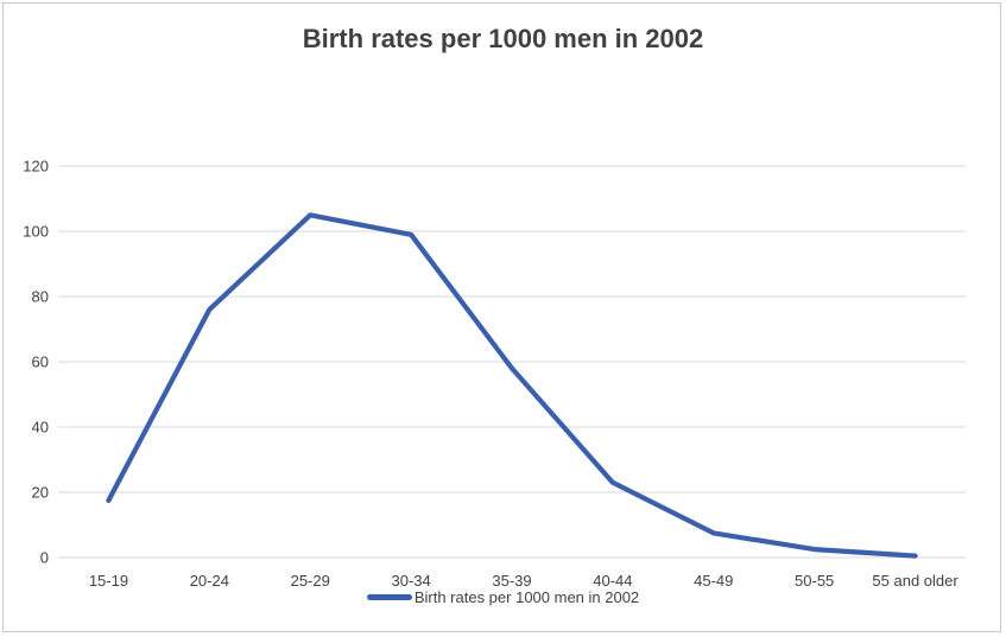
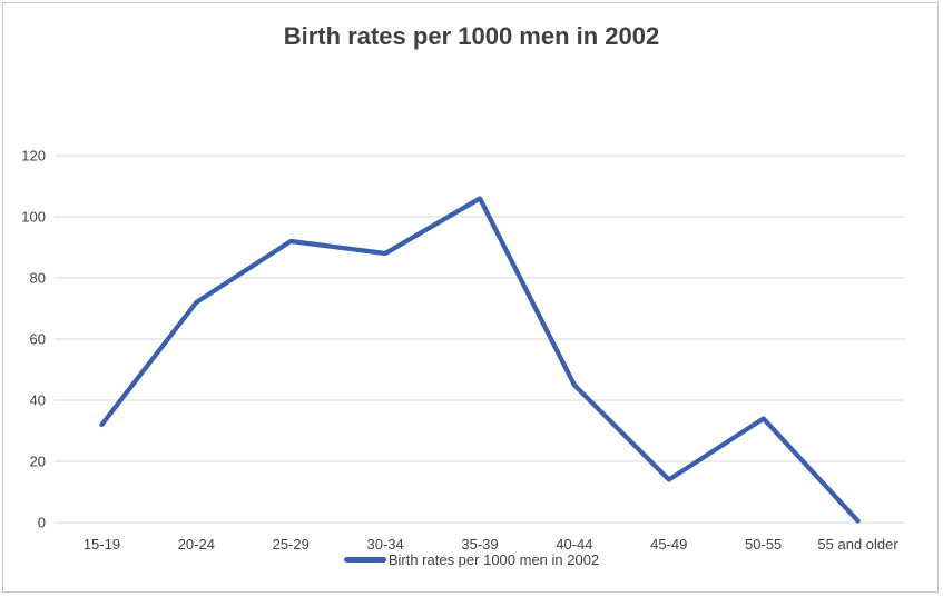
15-19: 18 -> 32
20-24: 76 -> 72
25-29: 105 -> 92
30-34: 99 -> 88
35-39: 58 -> 106
40-44: 23 -> 45
45-49: 8 -> 14
50-55: 2 -> 34
